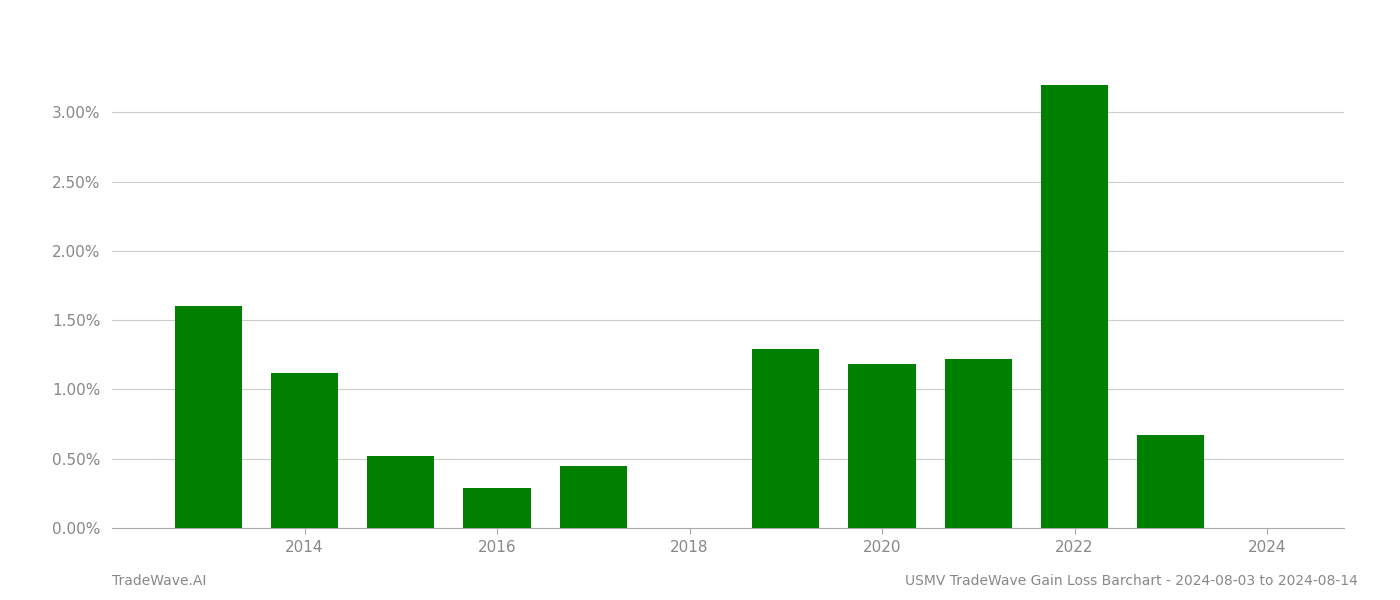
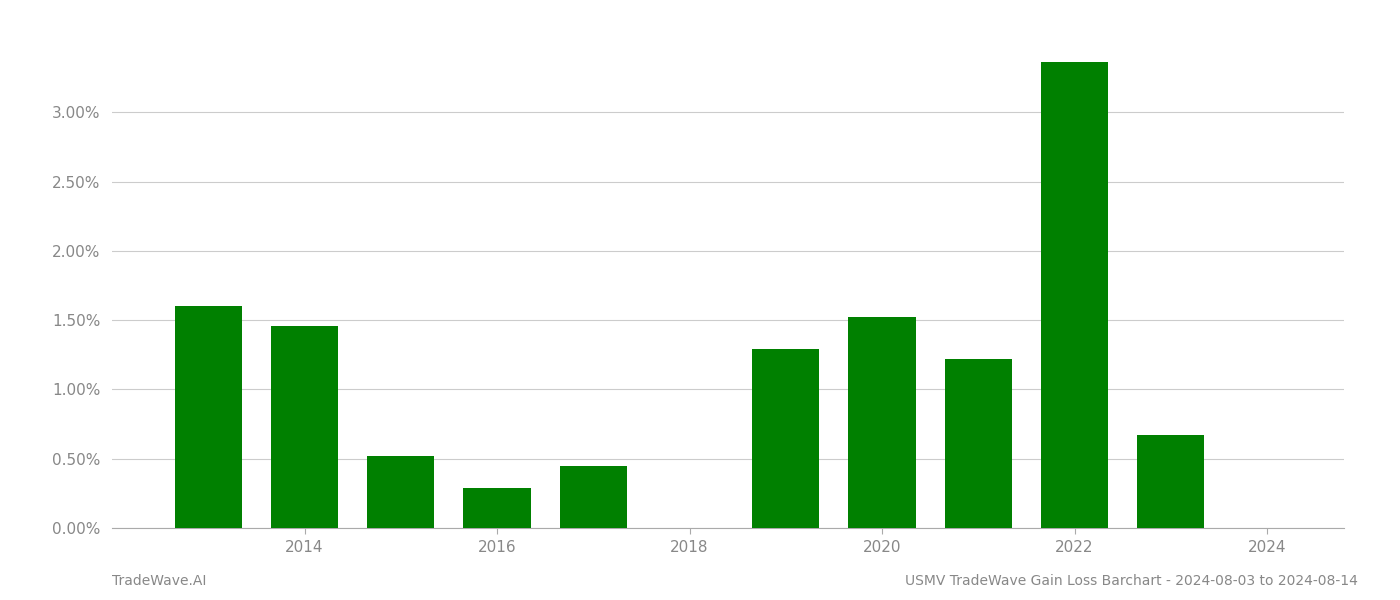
2014: 1.12% -> 1.46%
2020: 1.18% -> 1.52%
2022: 3.20% -> 3.36%
